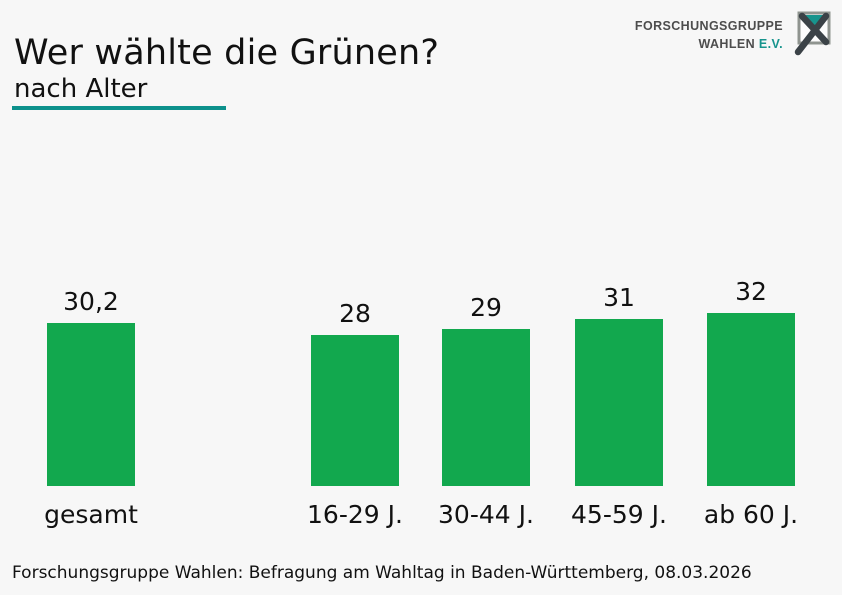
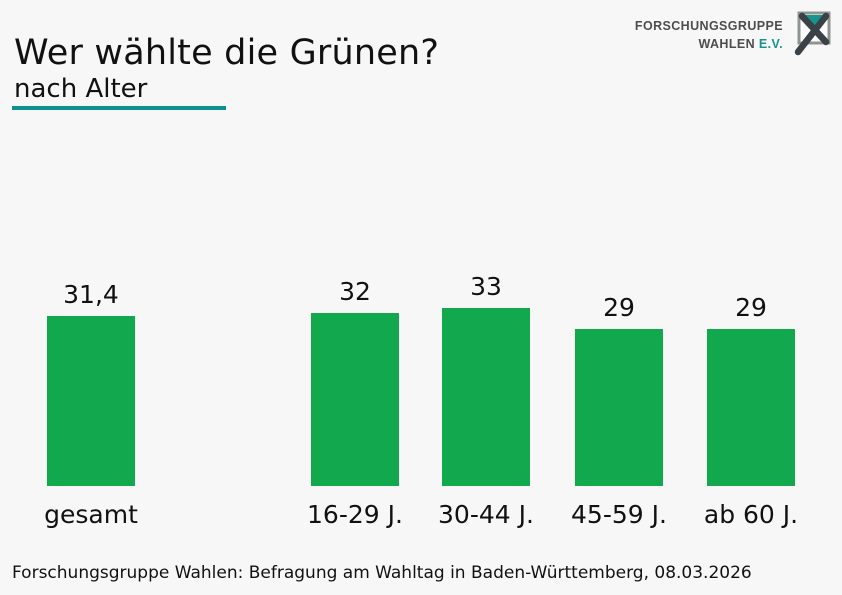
gesamt: 30,2 -> 31,4
16-29 J.: 28 -> 32
30-44 J.: 29 -> 33
45-59 J.: 31 -> 29
ab 60 J.: 32 -> 29
